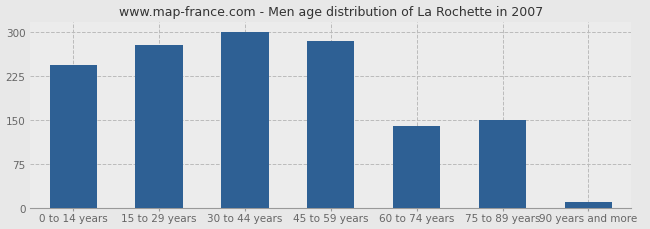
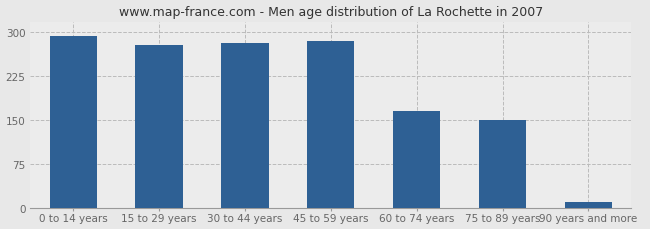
0 to 14 years: 244 -> 293
30 to 44 years: 300 -> 281
60 to 74 years: 140 -> 165
